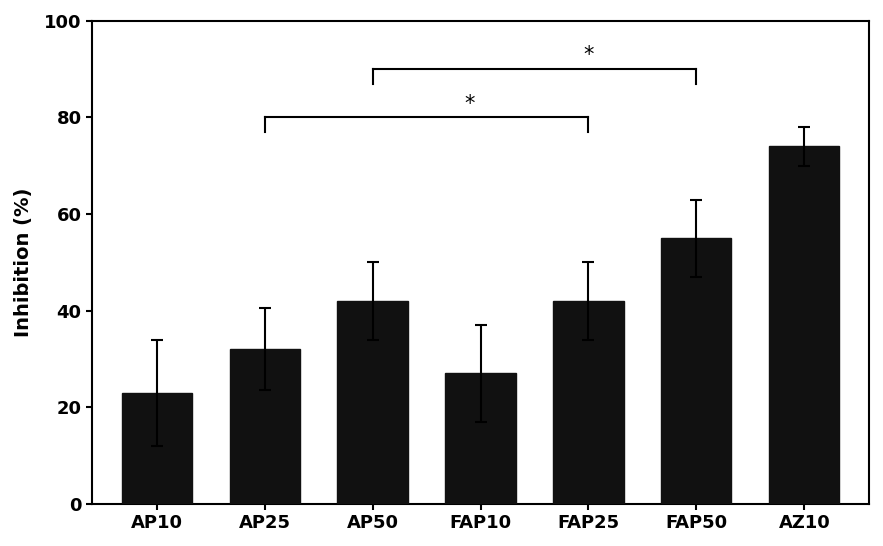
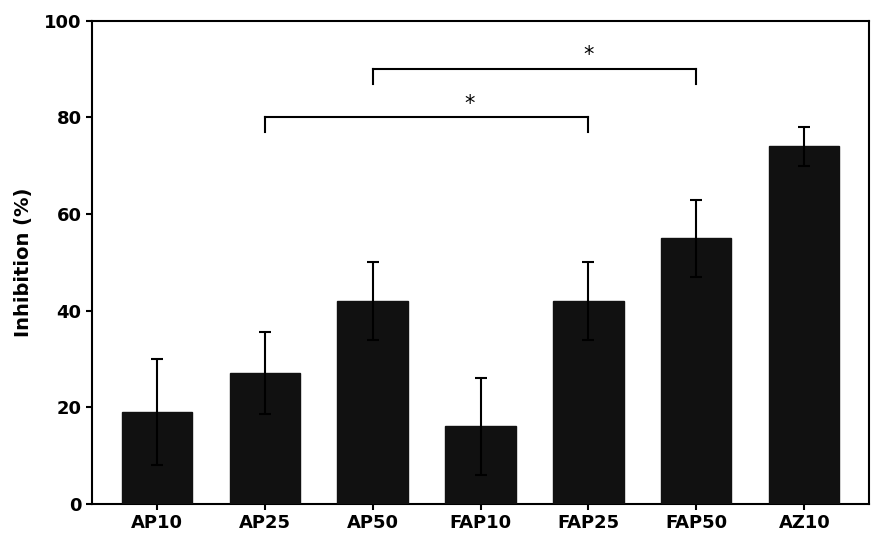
AP10: 23 -> 19
AP25: 32 -> 27
FAP10: 27 -> 16
